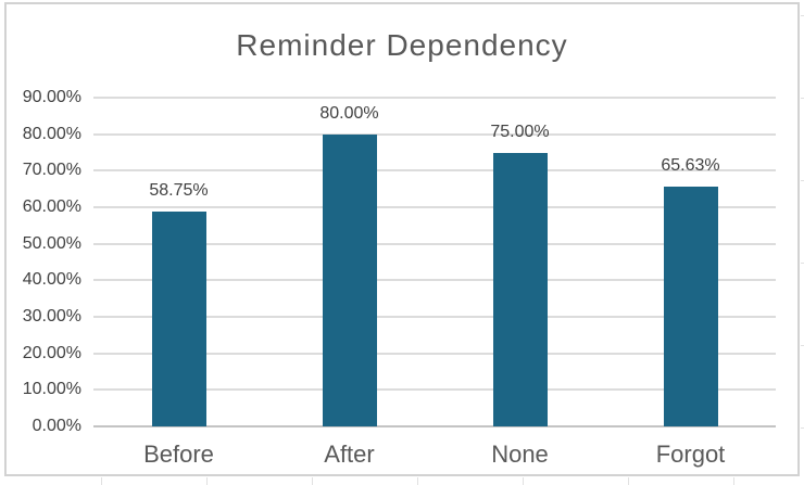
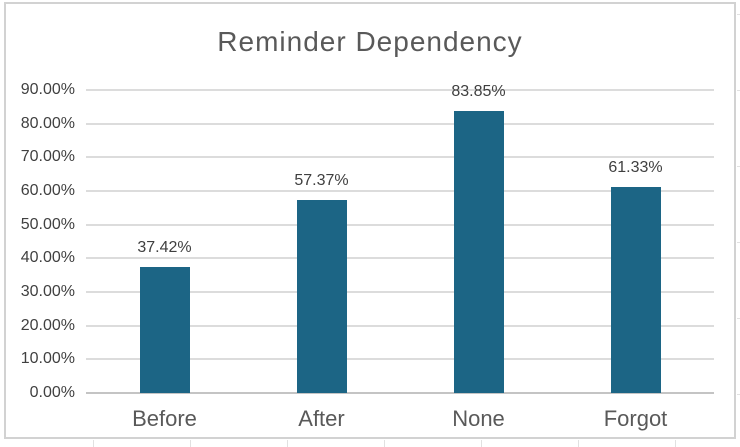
Before: 58.75% -> 37.42%
After: 80.00% -> 57.37%
None: 75.00% -> 83.85%
Forgot: 65.63% -> 61.33%
